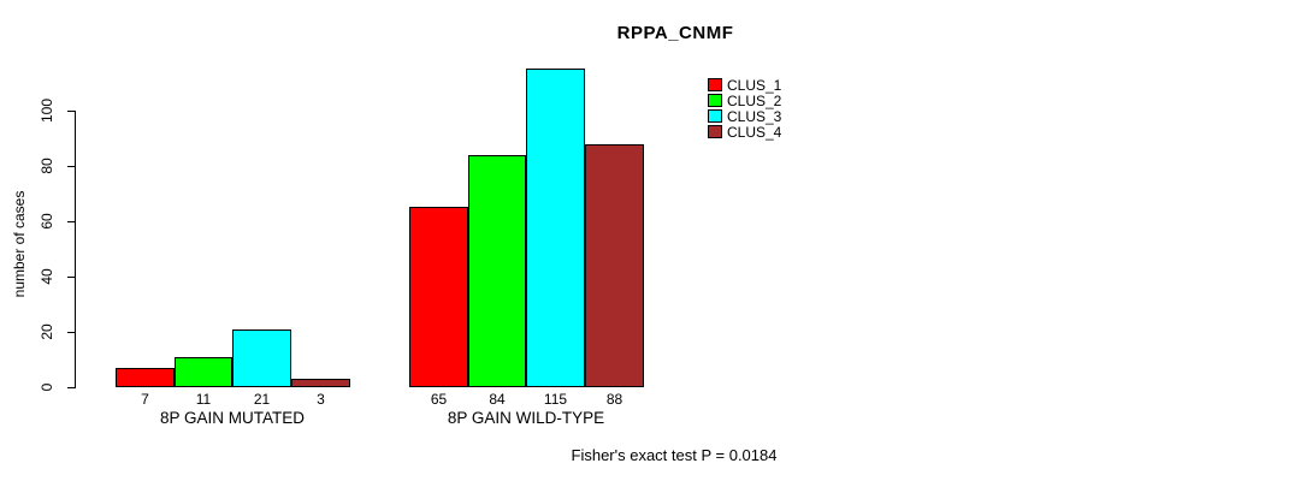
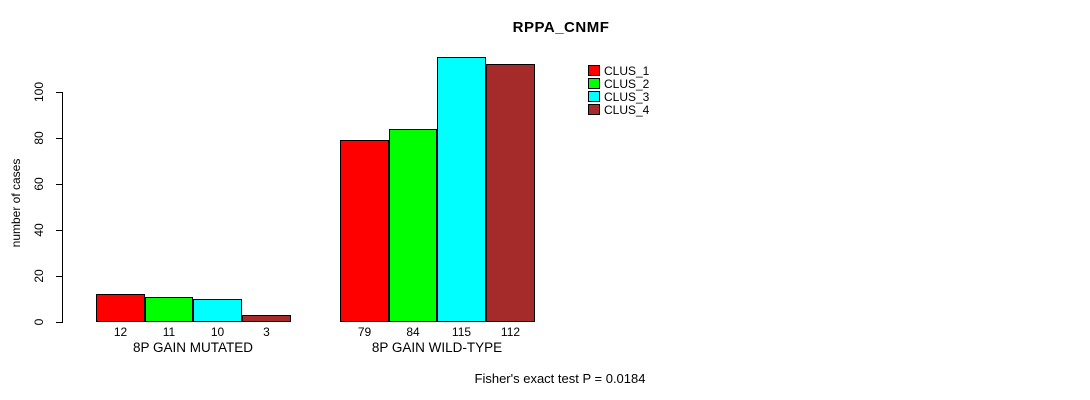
CLUS_1/8P GAIN MUTATED: 7 -> 12
CLUS_3/8P GAIN MUTATED: 21 -> 10
CLUS_1/8P GAIN WILD-TYPE: 65 -> 79
CLUS_4/8P GAIN WILD-TYPE: 88 -> 112
